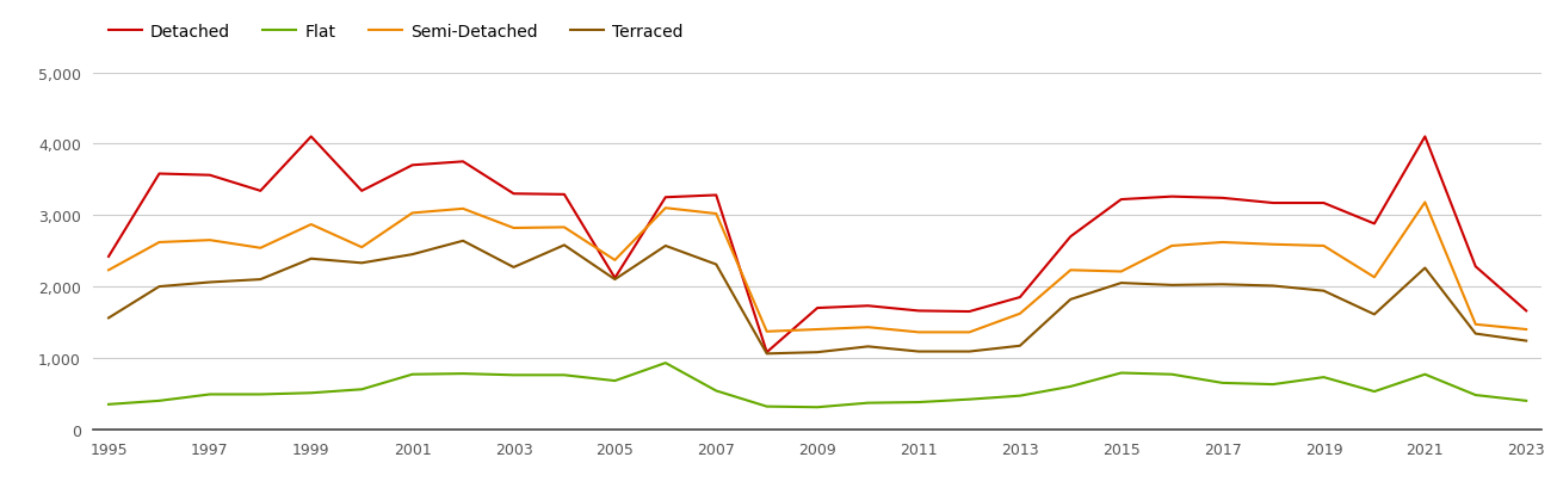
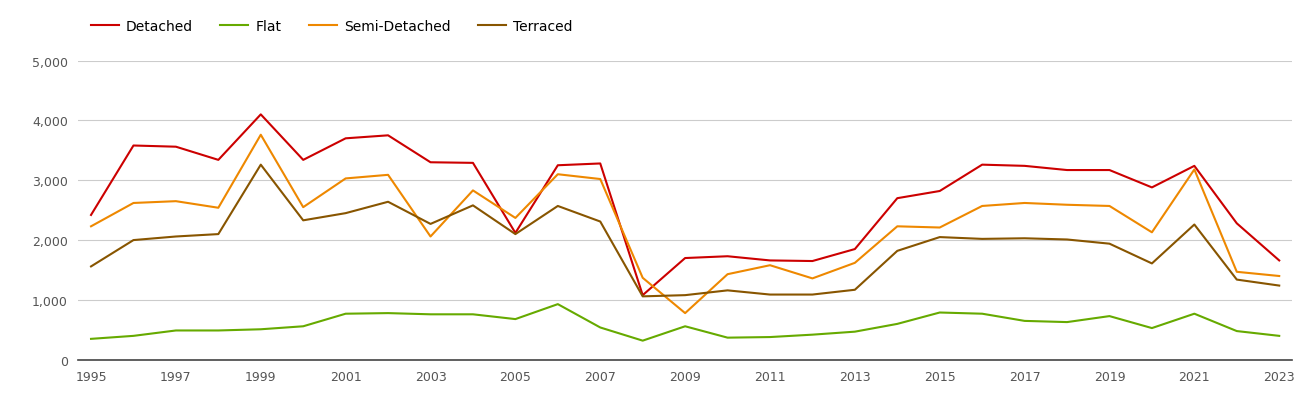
Semi-Detached/1999: 2,870 -> 3,760
Terraced/1999: 2,390 -> 3,260
Semi-Detached/2003: 2,820 -> 2,060
Flat/2009: 310 -> 560
Semi-Detached/2009: 1,400 -> 780
Semi-Detached/2011: 1,360 -> 1,580
Detached/2015: 3,220 -> 2,820
Detached/2021: 4,100 -> 3,240
